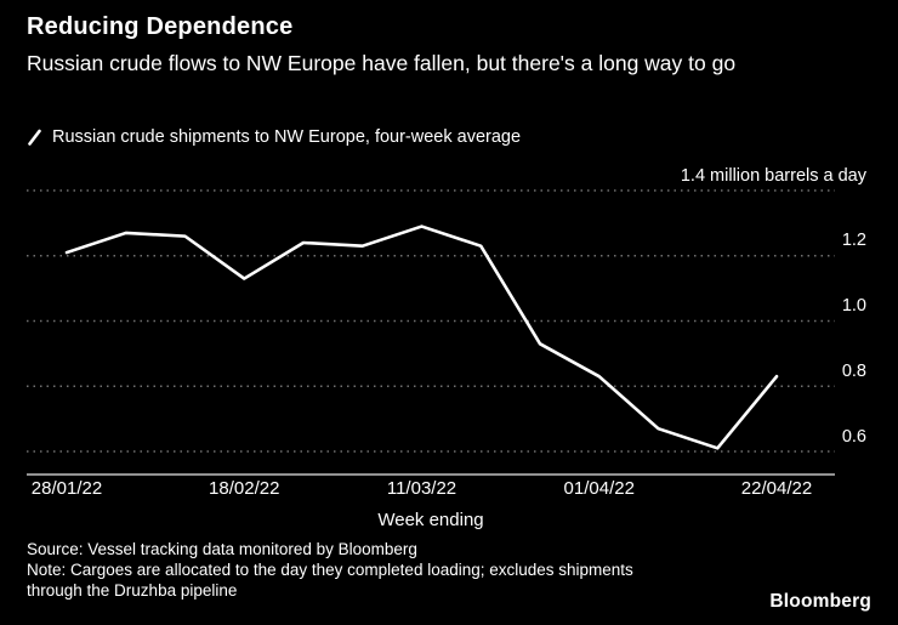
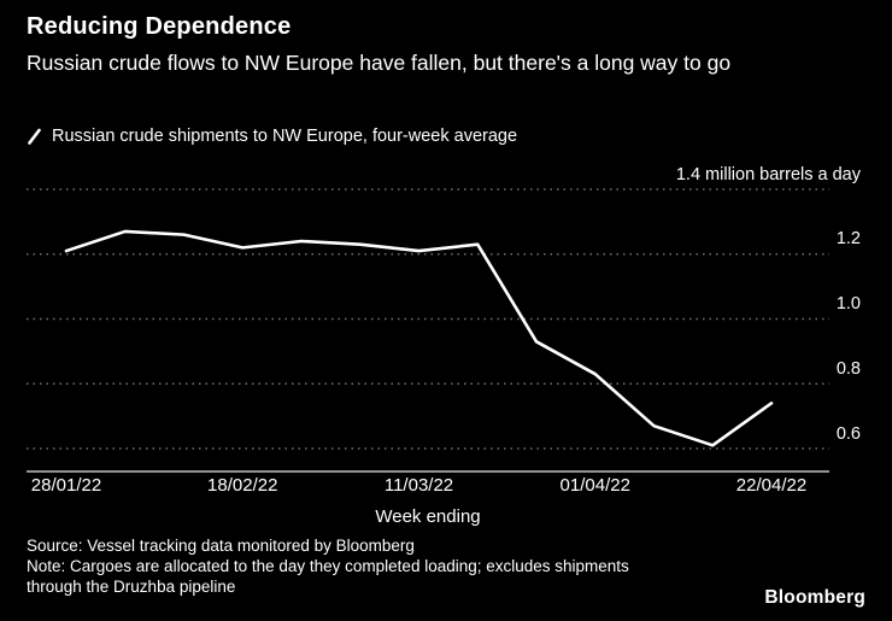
18/02/22: 1.13 -> 1.22
11/03/22: 1.29 -> 1.21
22/04/22: 0.83 -> 0.74
